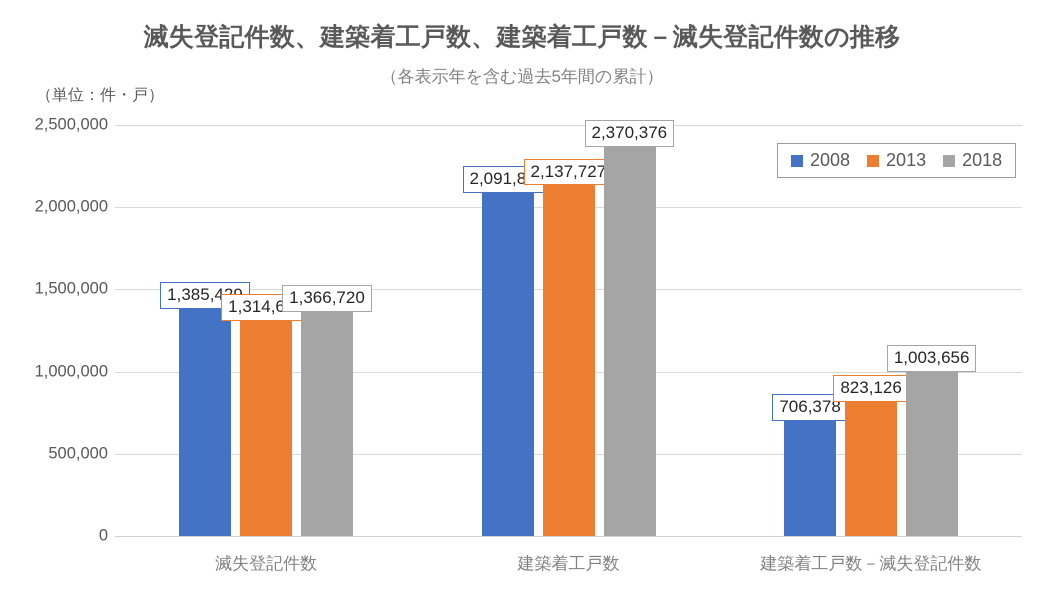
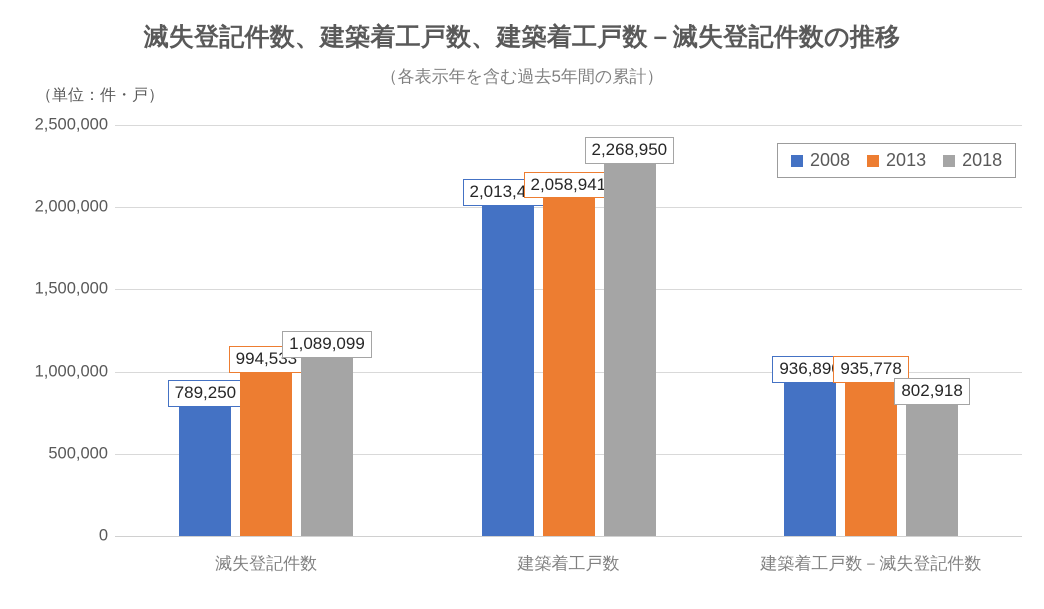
2008/滅失登記件数: 1,385,429 -> 789,250
2013/滅失登記件数: 1,314,601 -> 994,533
2018/滅失登記件数: 1,366,720 -> 1,089,099
2008/建築着工戸数: 2,091,807 -> 2,013,417
2013/建築着工戸数: 2,137,727 -> 2,058,941
2018/建築着工戸数: 2,370,376 -> 2,268,950
2008/建築着工戸数－滅失登記件数: 706,378 -> 936,890
2013/建築着工戸数－滅失登記件数: 823,126 -> 935,778
2018/建築着工戸数－滅失登記件数: 1,003,656 -> 802,918
